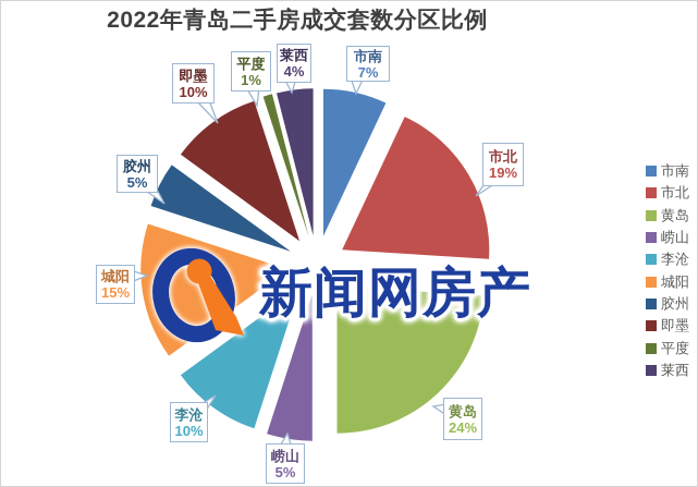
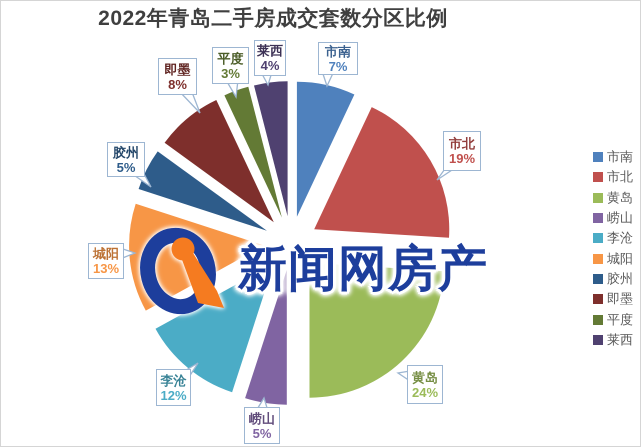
李沧: 10% -> 12%
城阳: 15% -> 13%
即墨: 10% -> 8%
平度: 1% -> 3%
